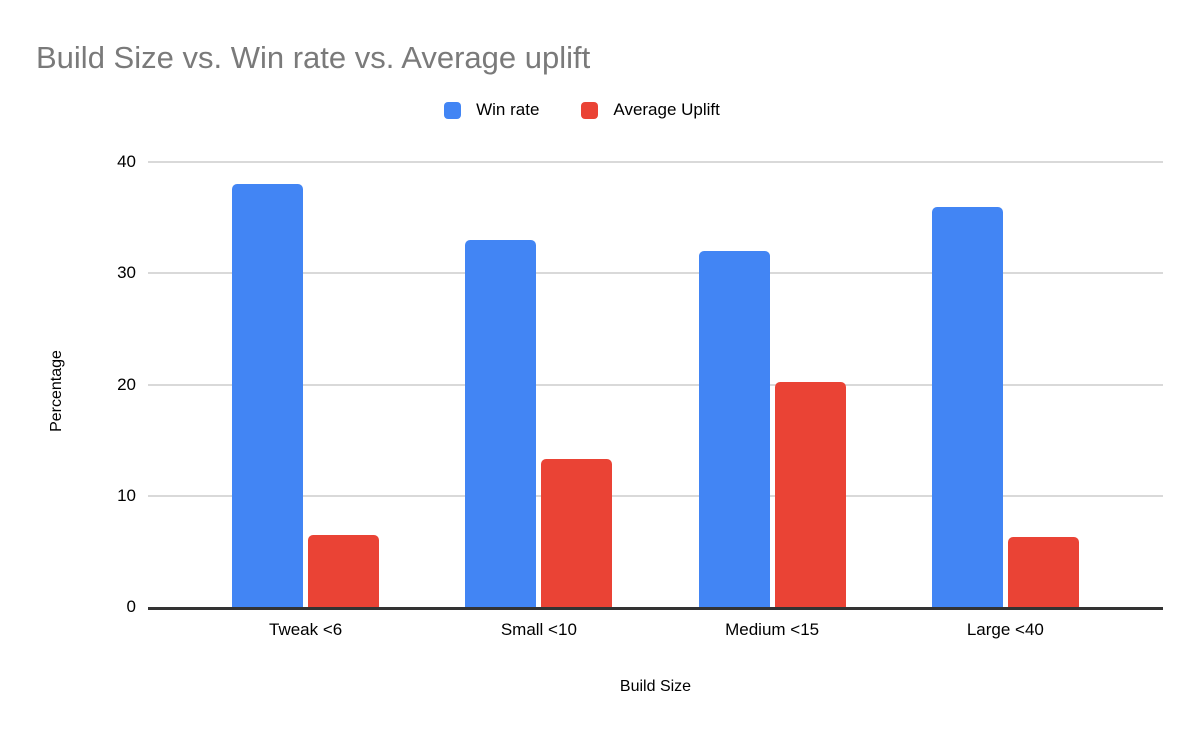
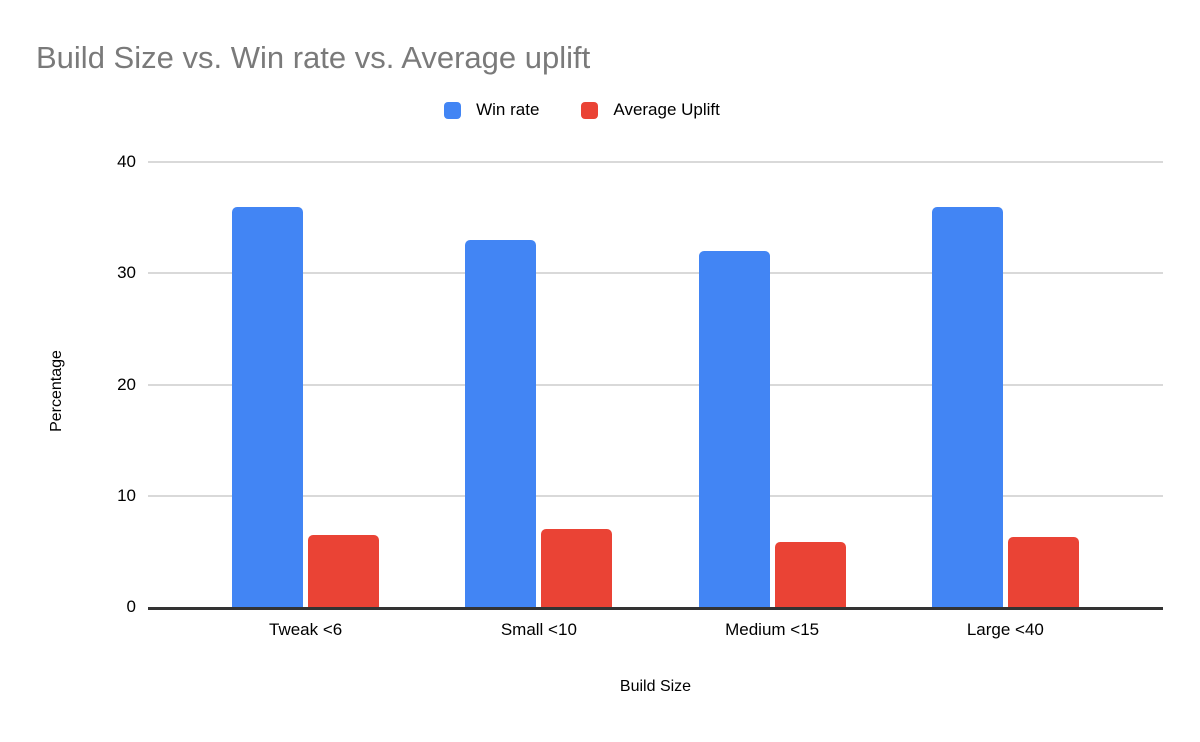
Win rate/Tweak <6: 38 -> 36
Average Uplift/Small <10: 13.3 -> 7.0
Average Uplift/Medium <15: 20.2 -> 5.8
